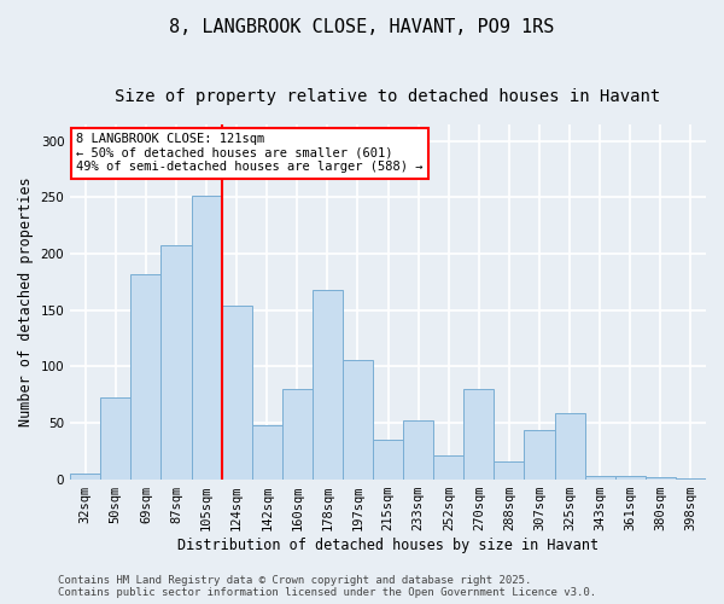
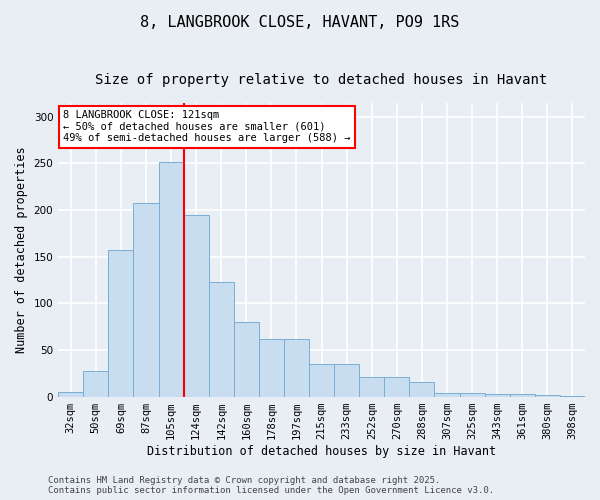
50sqm: 72 -> 27
69sqm: 182 -> 157
124sqm: 154 -> 195
142sqm: 48 -> 123
178sqm: 168 -> 62
197sqm: 106 -> 62
233sqm: 52 -> 35
270sqm: 80 -> 21
307sqm: 44 -> 4
325sqm: 58 -> 4
